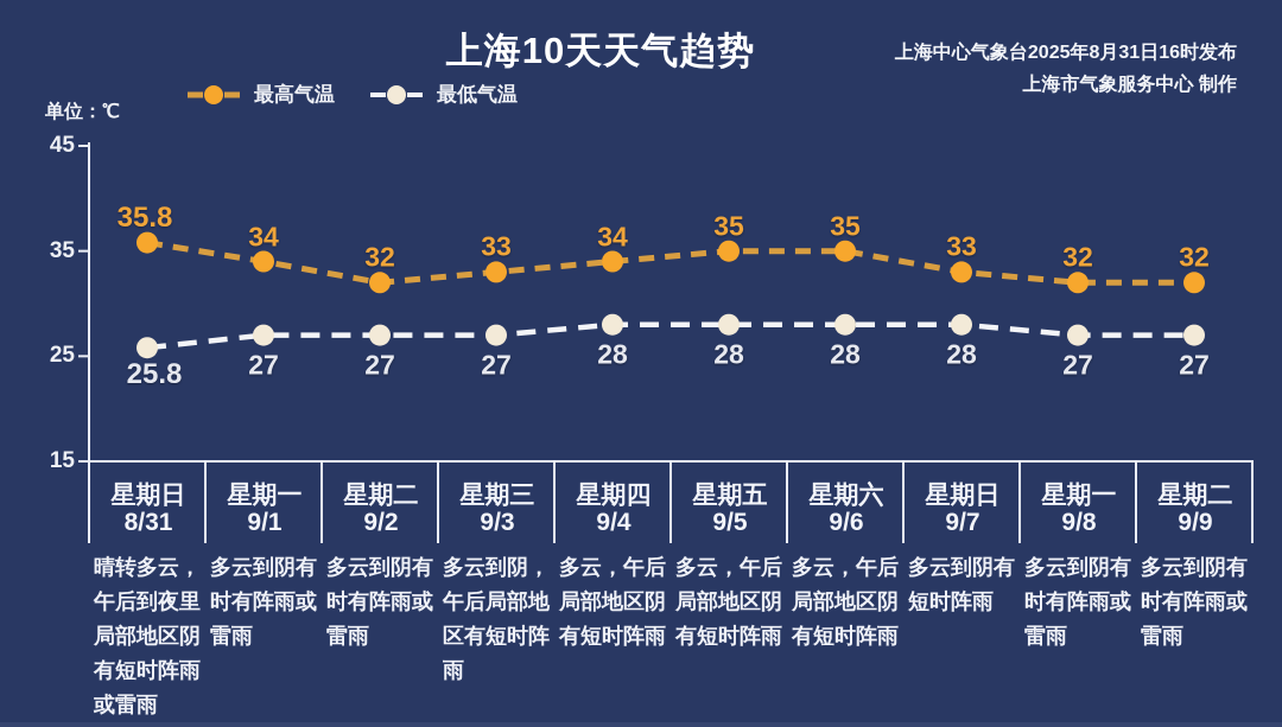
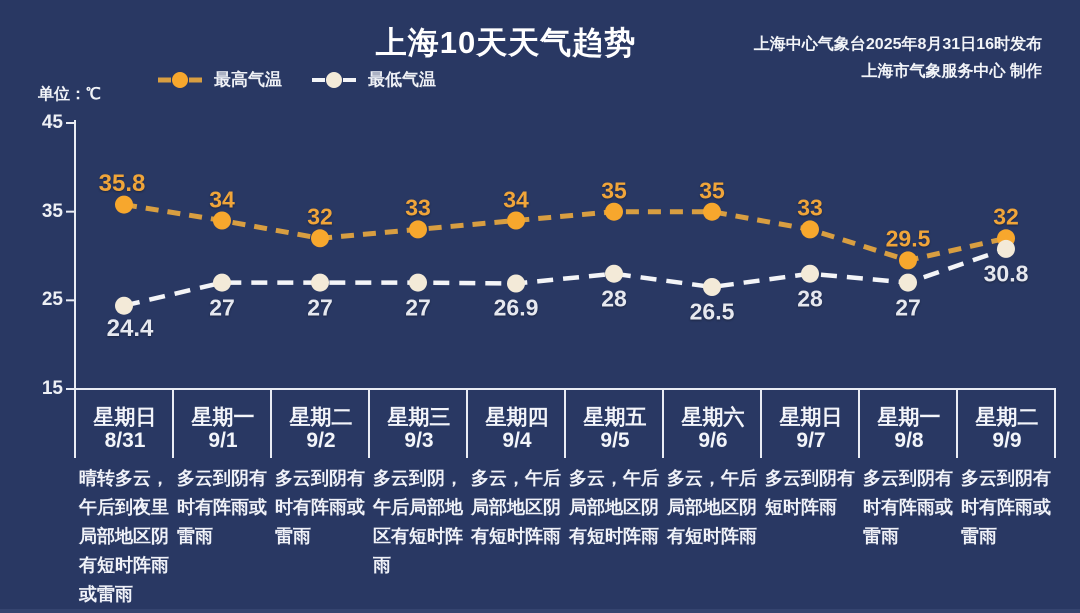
最低气温/8/31: 25.8 -> 24.4
最低气温/9/4: 28 -> 26.9
最低气温/9/6: 28 -> 26.5
最高气温/9/8: 32 -> 29.5
最低气温/9/9: 27 -> 30.8
